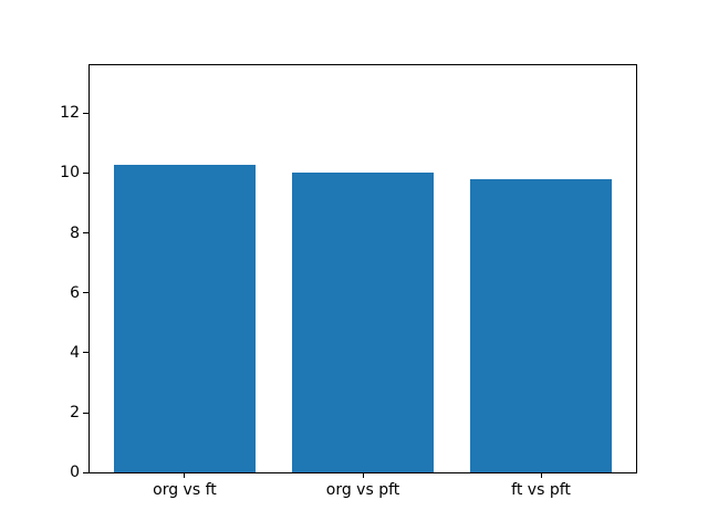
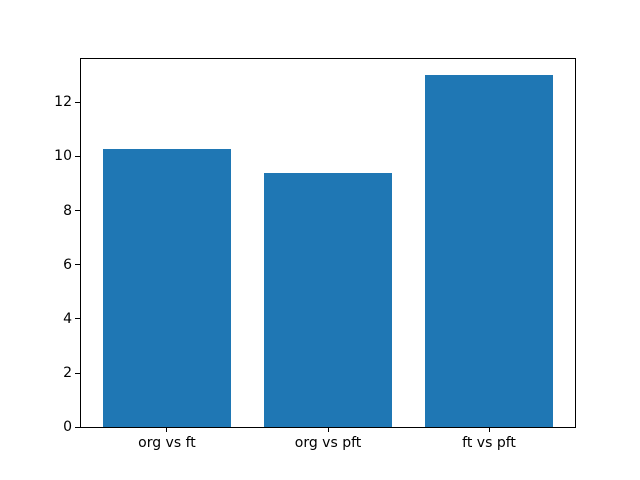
org vs pft: 10.0 -> 9.4
ft vs pft: 9.8 -> 13.0
